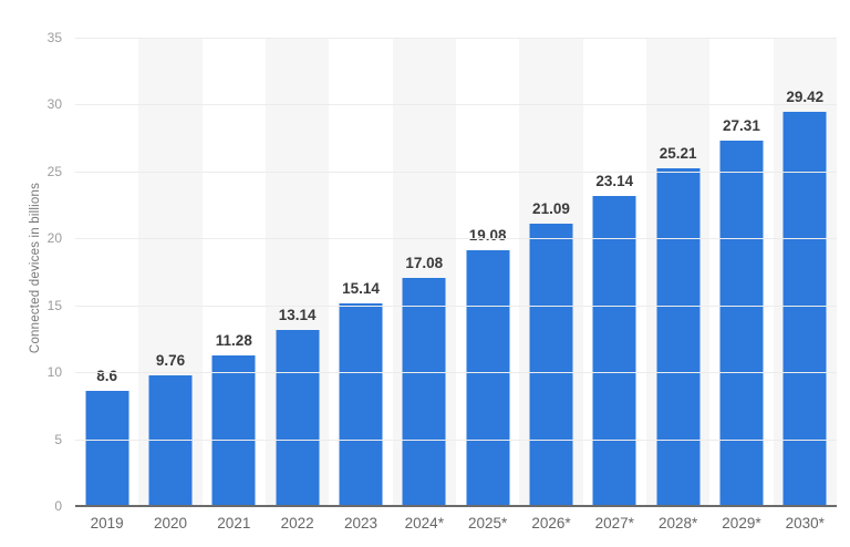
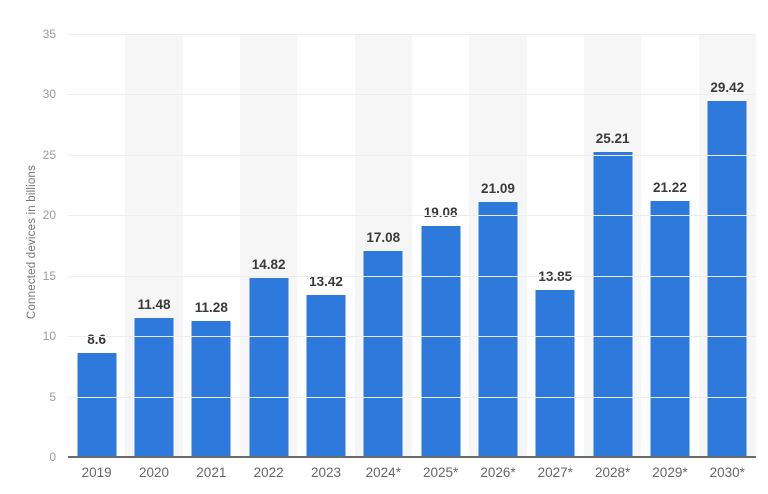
2020: 9.76 -> 11.48
2022: 13.14 -> 14.82
2023: 15.14 -> 13.42
2027*: 23.14 -> 13.85
2029*: 27.31 -> 21.22
